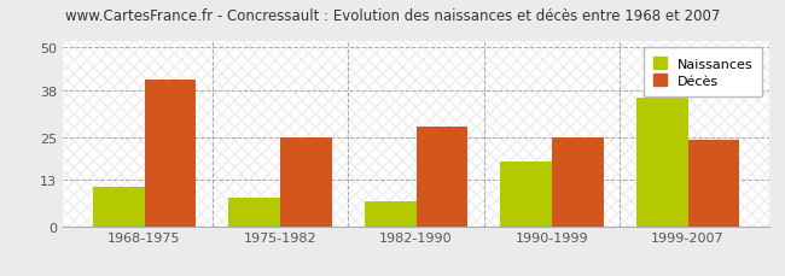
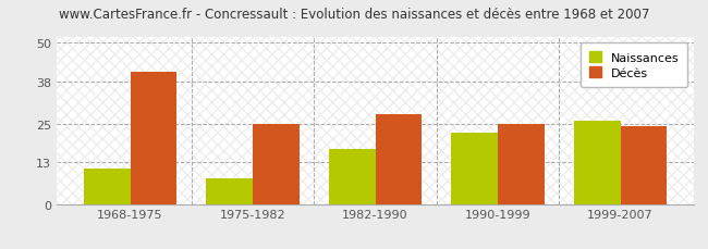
Naissances/1982-1990: 7 -> 17
Naissances/1990-1999: 18 -> 22
Naissances/1999-2007: 36 -> 26
